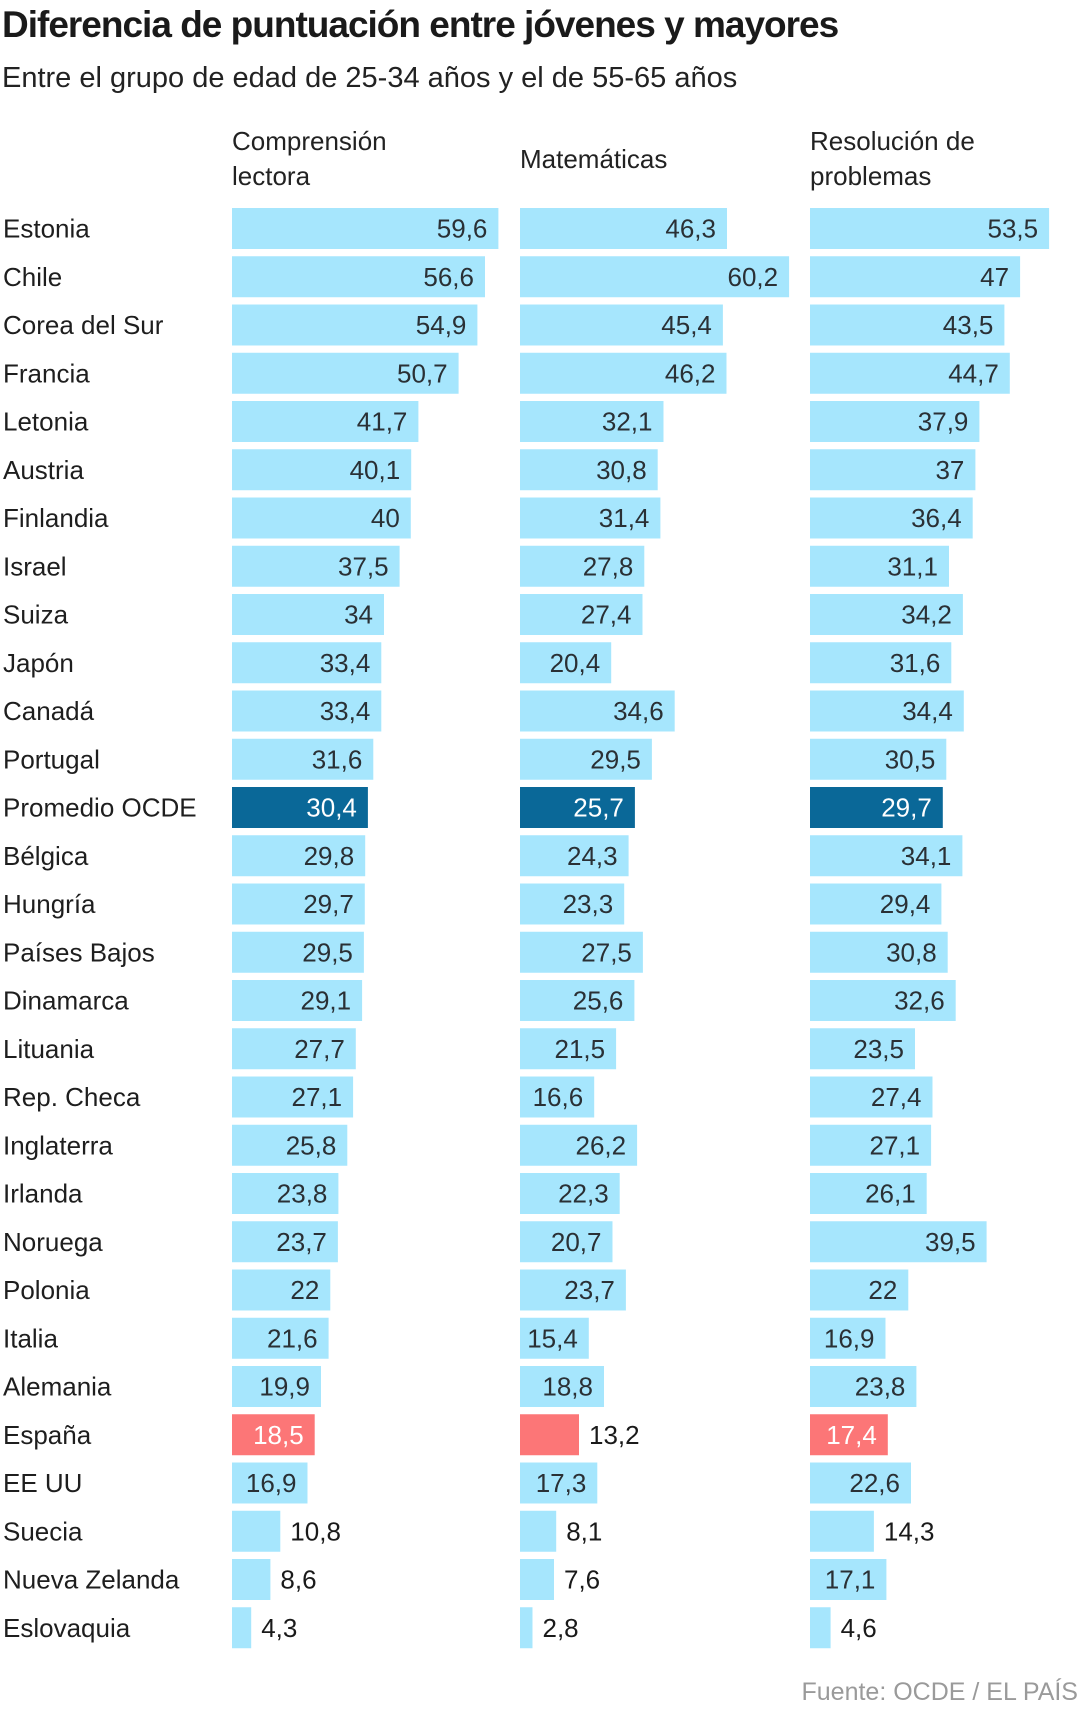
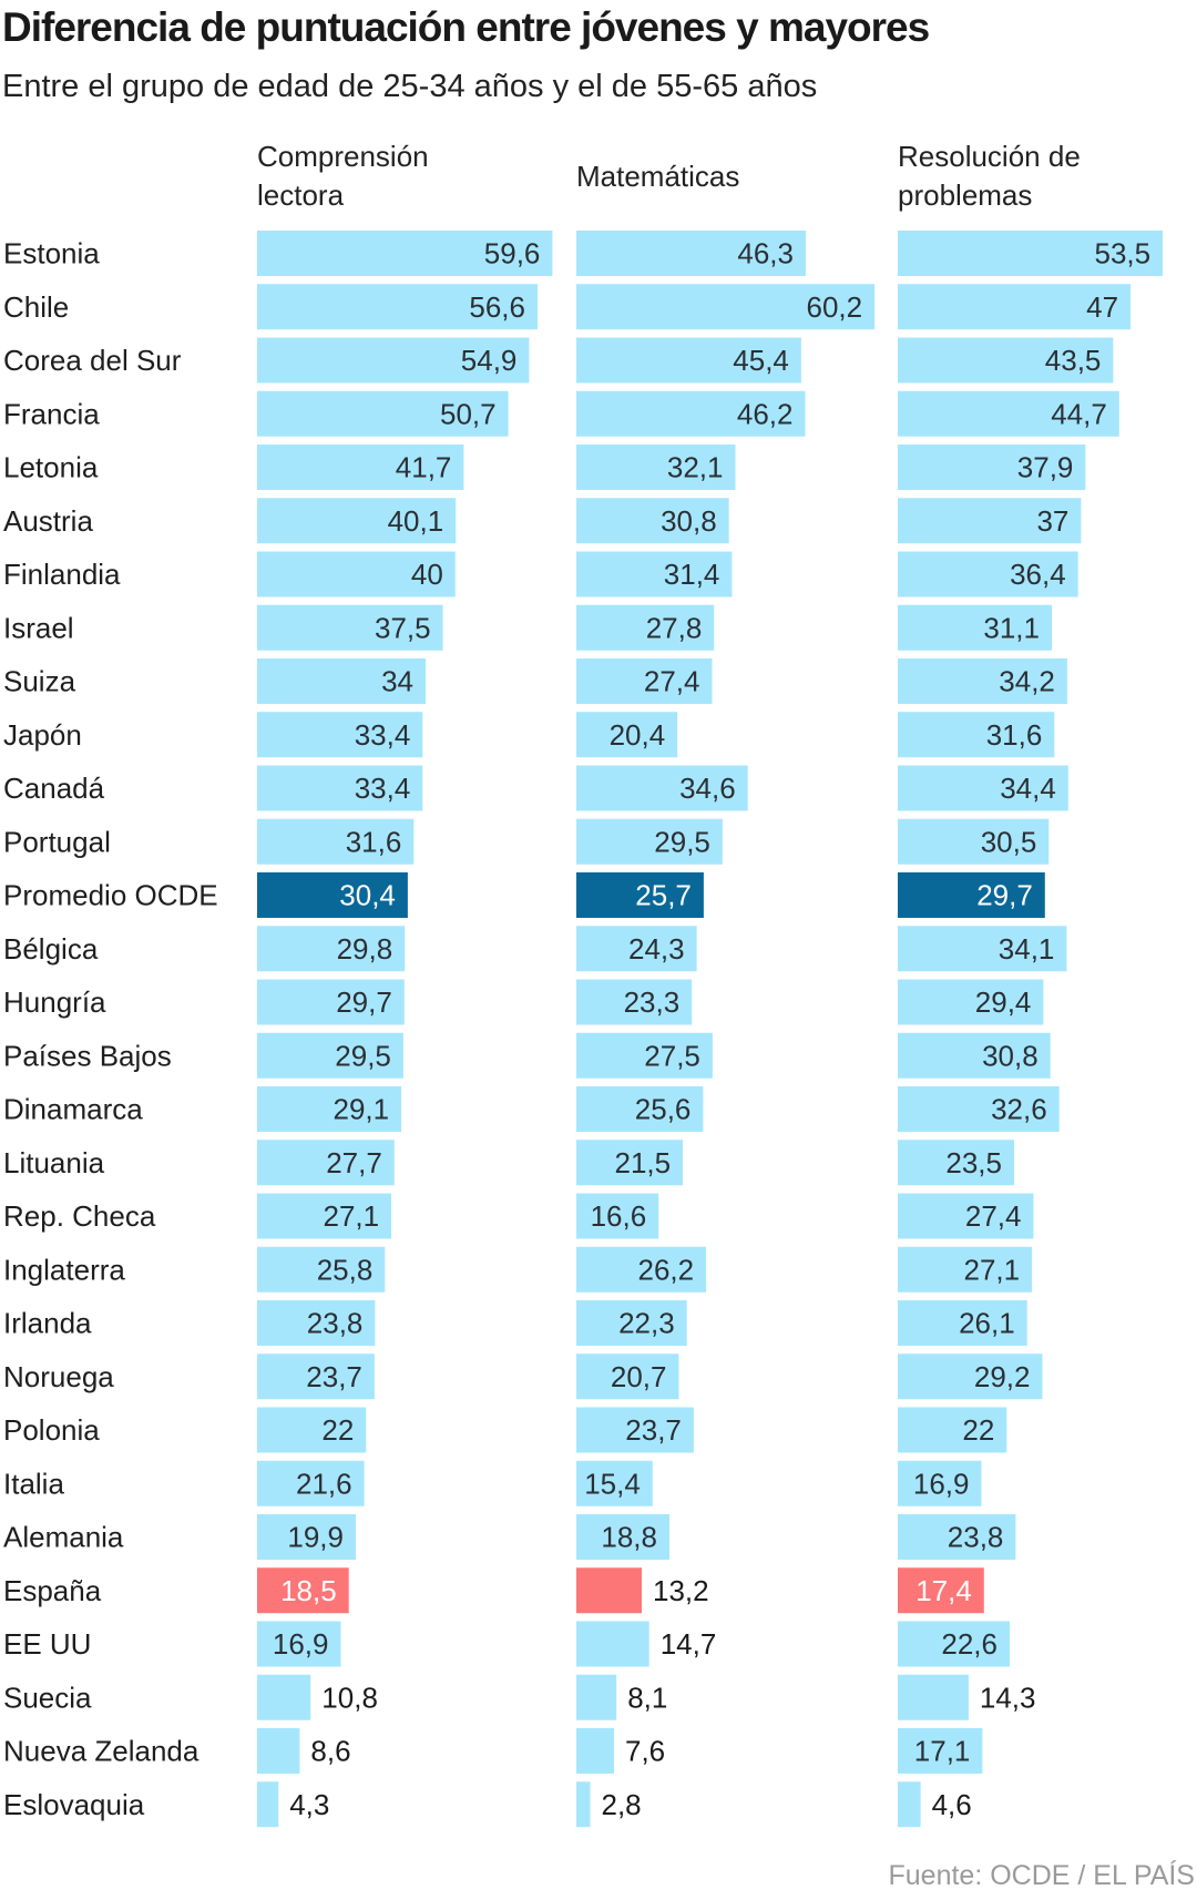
Resolución de problemas/Noruega: 39,5 -> 29,2
Matemáticas/EE UU: 17,3 -> 14,7
